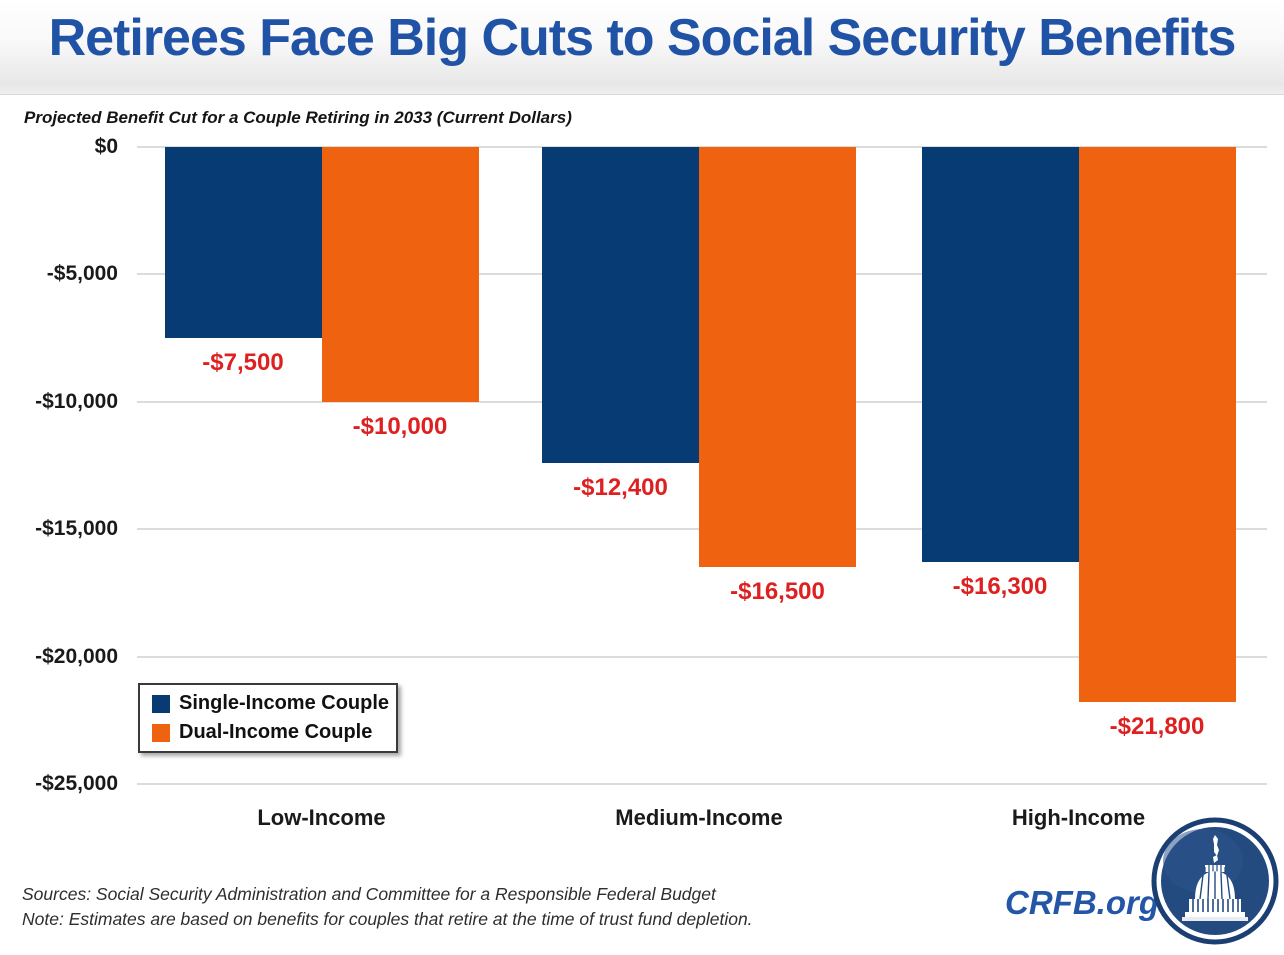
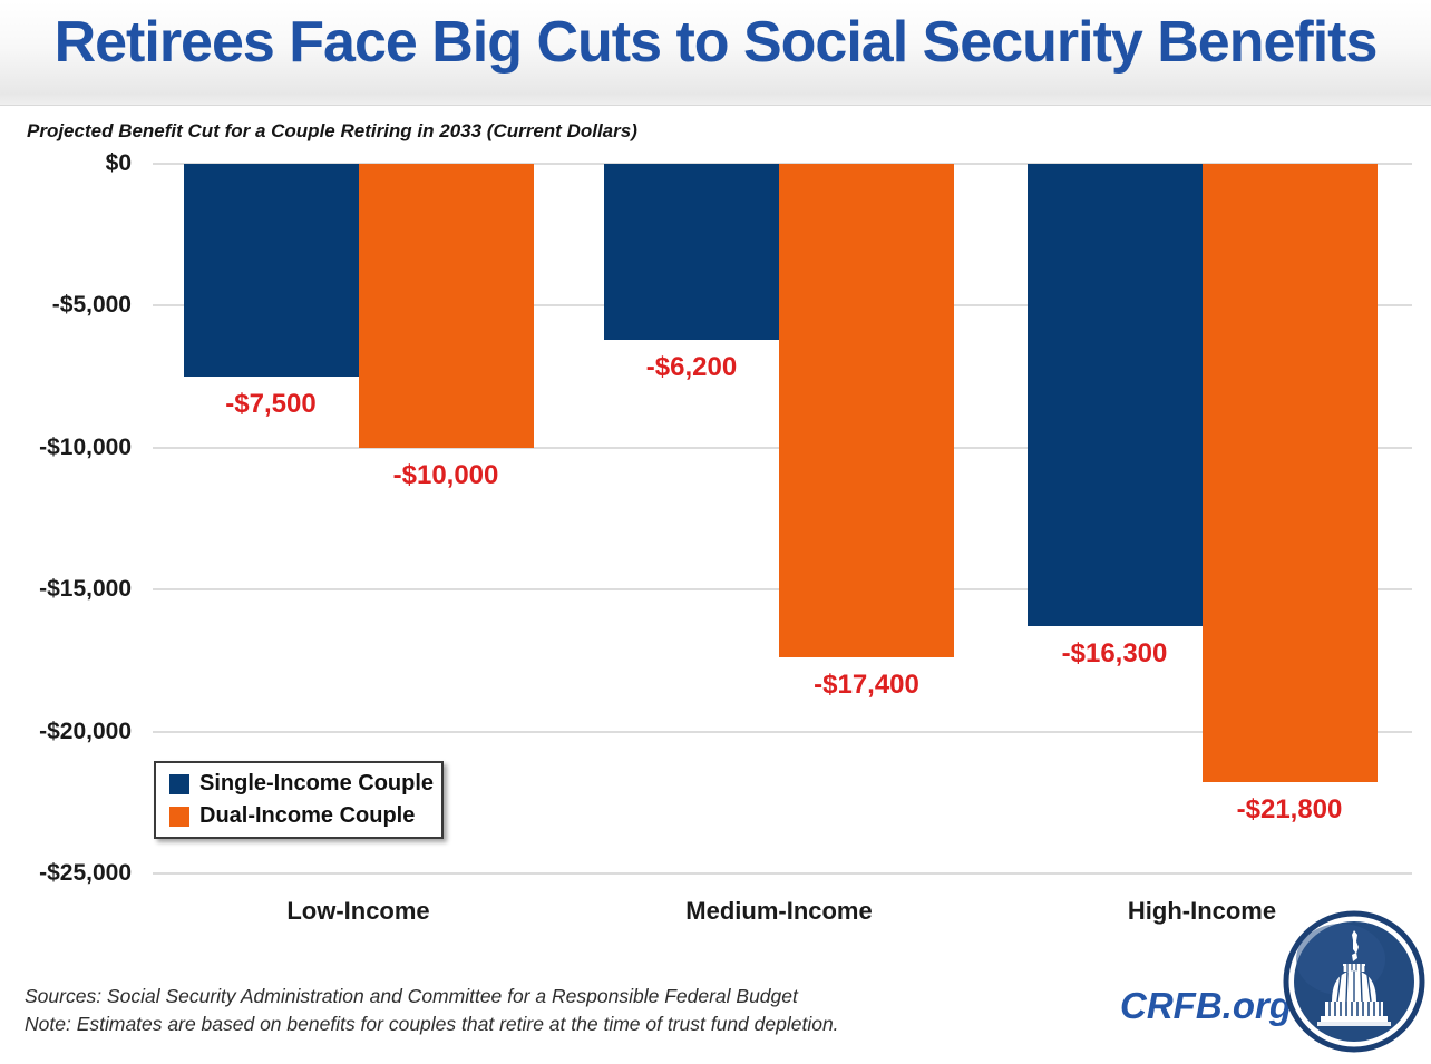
Single-Income Couple/Medium-Income: -$12,400 -> -$6,200
Dual-Income Couple/Medium-Income: -$16,500 -> -$17,400
